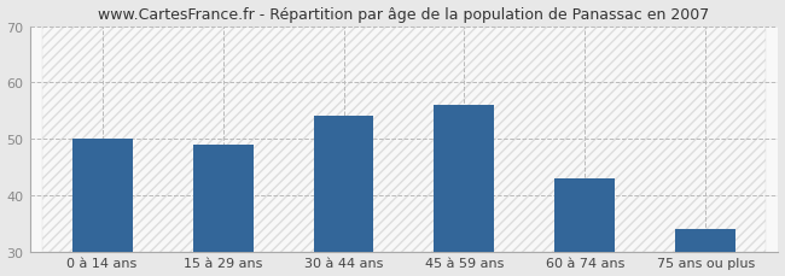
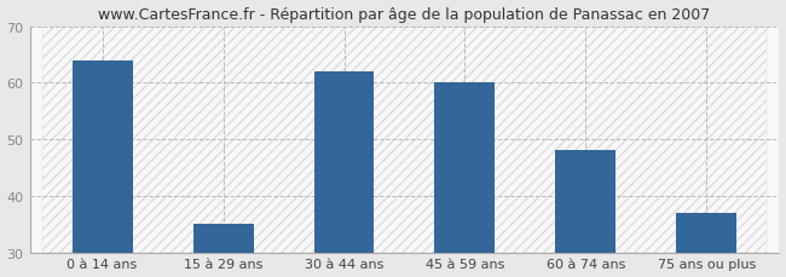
0 à 14 ans: 50 -> 64
15 à 29 ans: 49 -> 35
30 à 44 ans: 54 -> 62
45 à 59 ans: 56 -> 60
60 à 74 ans: 43 -> 48
75 ans ou plus: 34 -> 37
